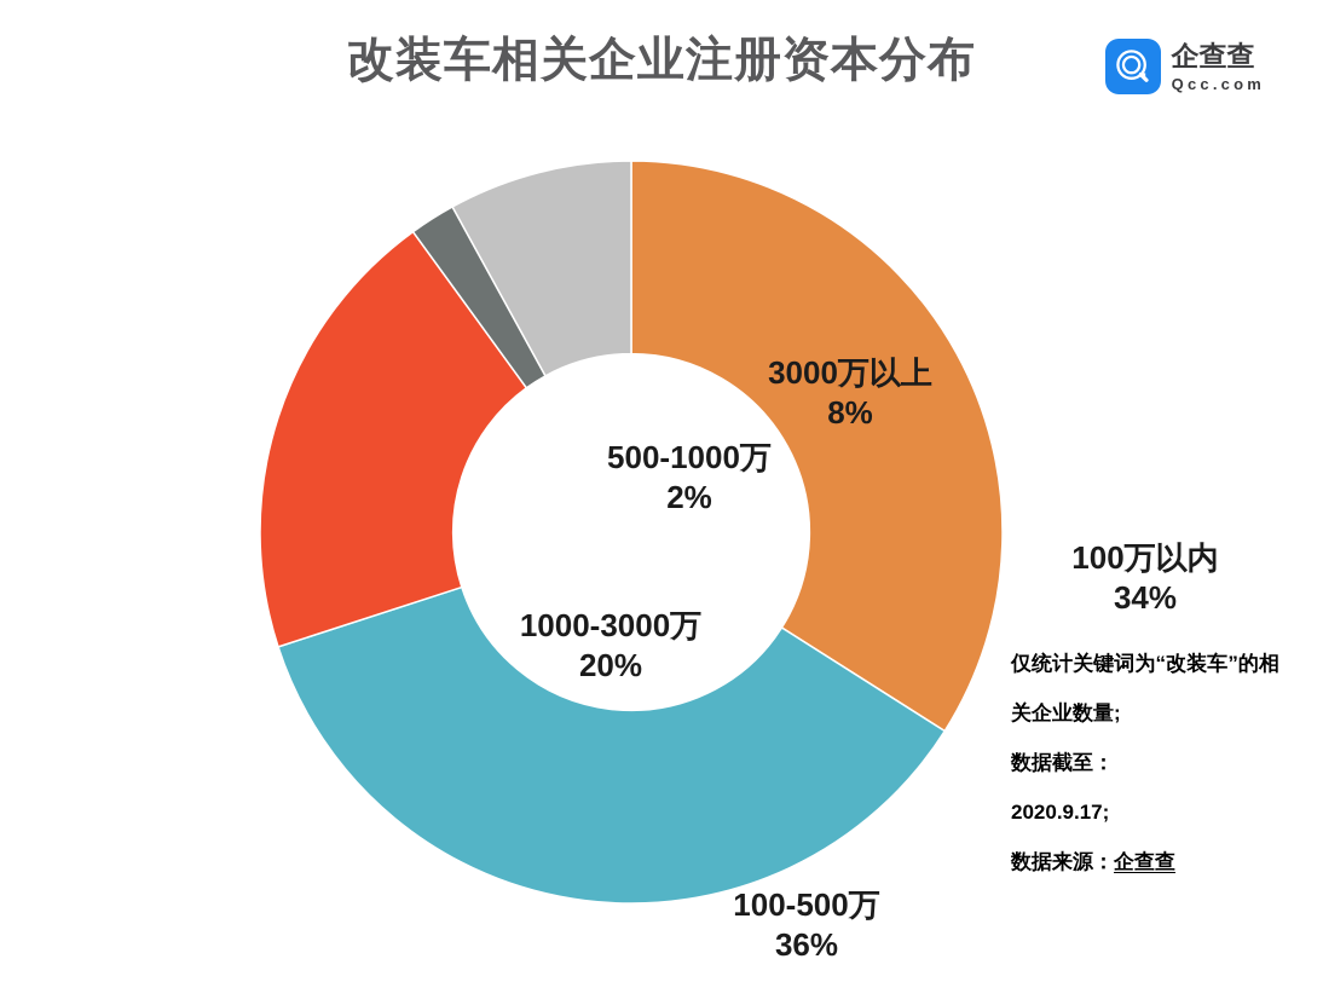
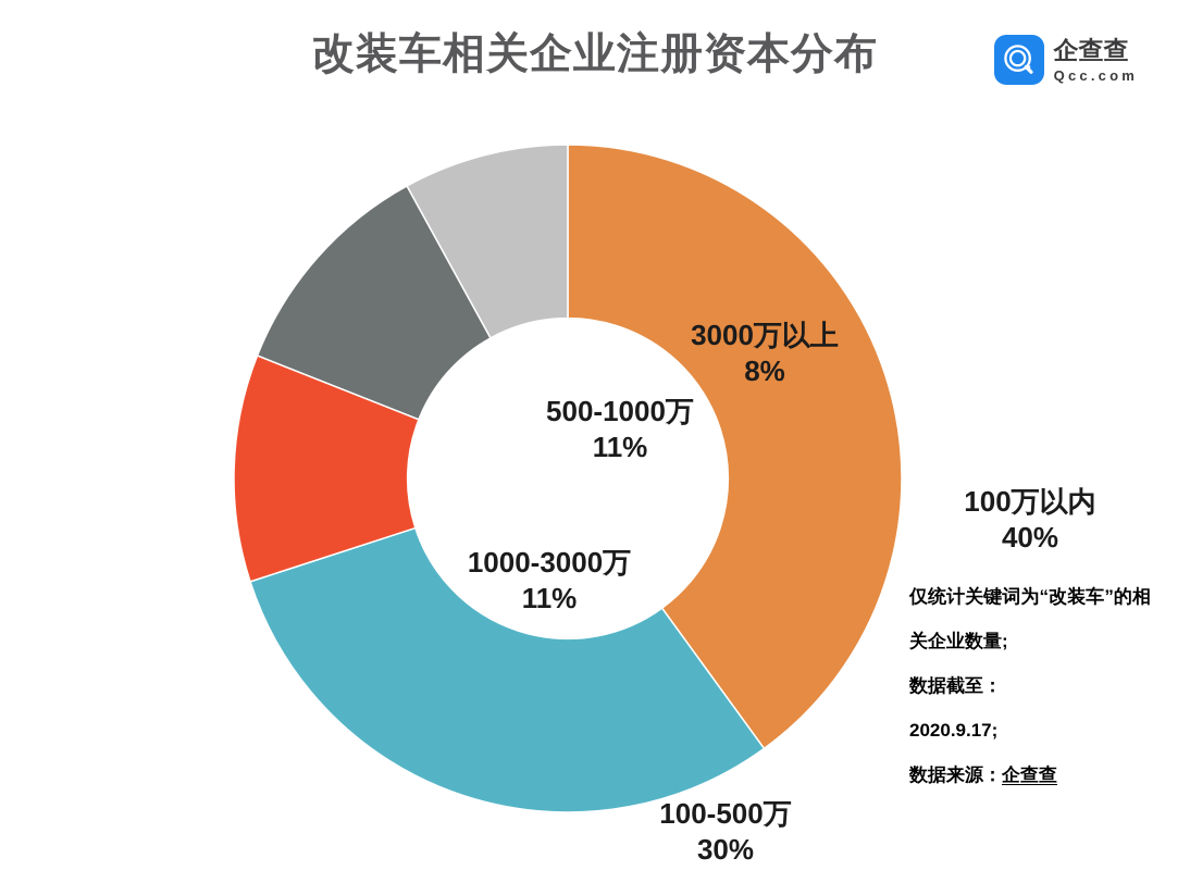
100万以内: 34% -> 40%
100-500万: 36% -> 30%
1000-3000万: 20% -> 11%
500-1000万: 2% -> 11%
